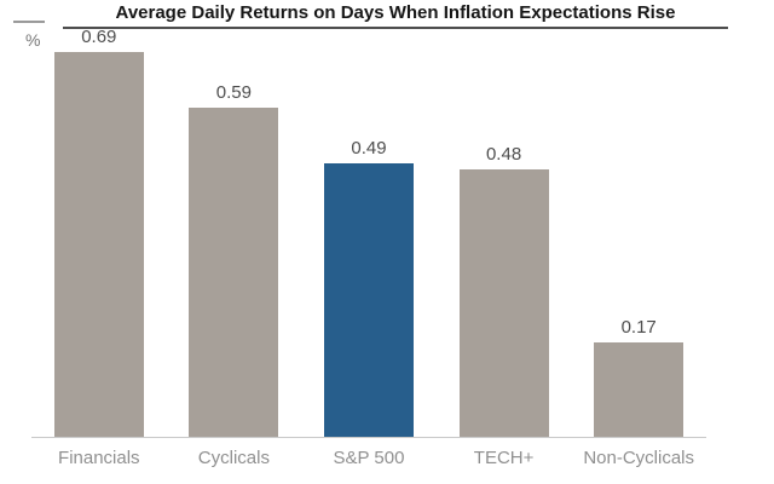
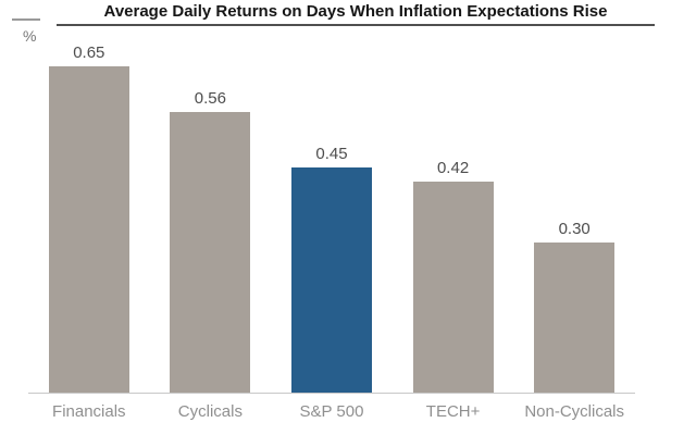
Financials: 0.69 -> 0.65
Cyclicals: 0.59 -> 0.56
S&P 500: 0.49 -> 0.45
TECH+: 0.48 -> 0.42
Non-Cyclicals: 0.17 -> 0.30
